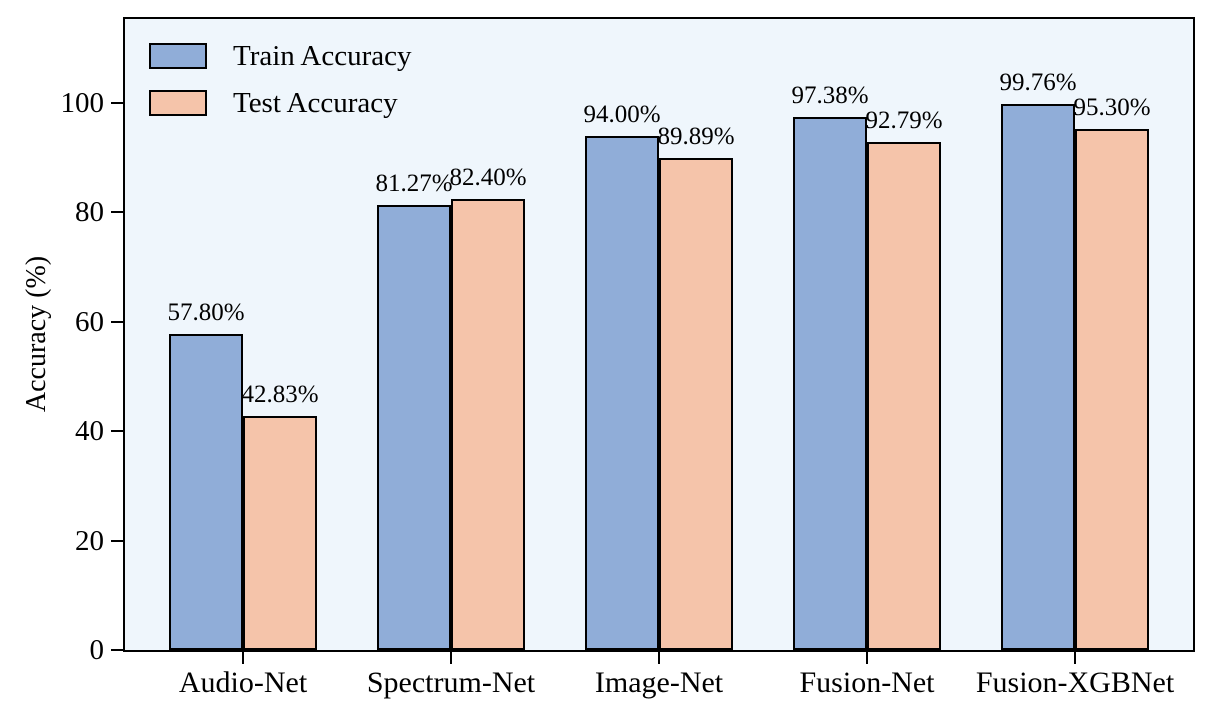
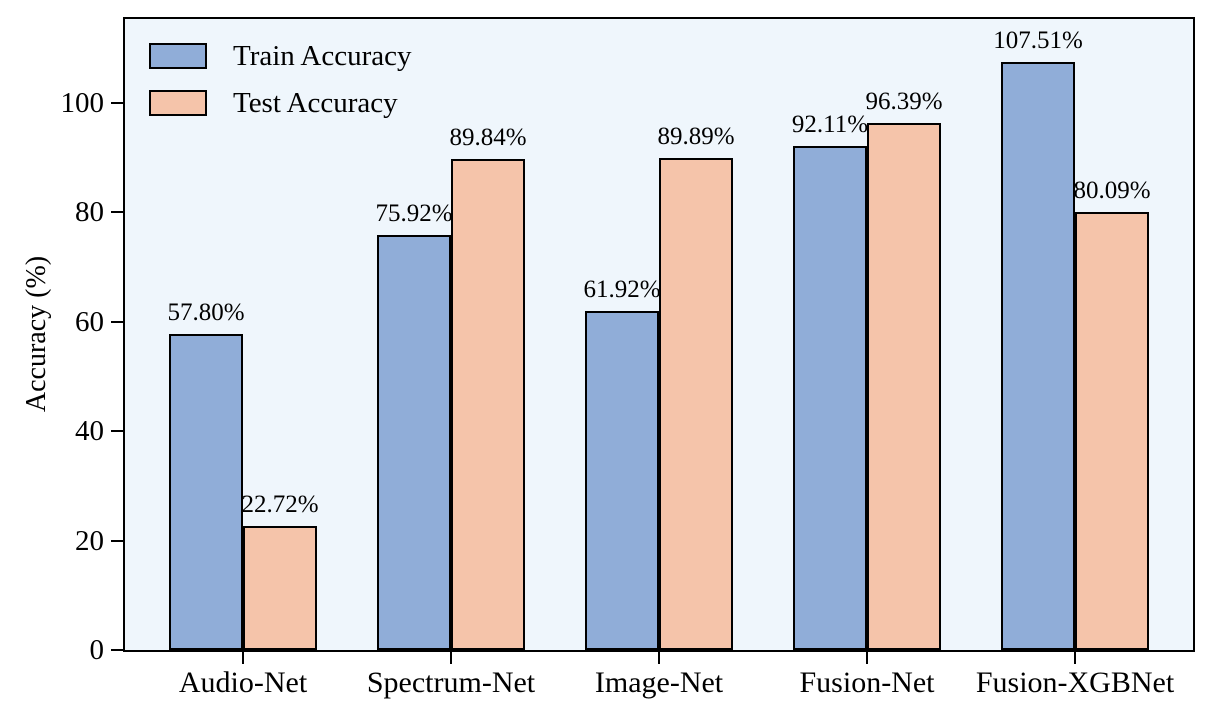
Test Accuracy/Audio-Net: 42.83% -> 22.72%
Train Accuracy/Spectrum-Net: 81.27% -> 75.92%
Test Accuracy/Spectrum-Net: 82.40% -> 89.84%
Train Accuracy/Image-Net: 94.00% -> 61.92%
Train Accuracy/Fusion-Net: 97.38% -> 92.11%
Test Accuracy/Fusion-Net: 92.79% -> 96.39%
Train Accuracy/Fusion-XGBNet: 99.76% -> 107.51%
Test Accuracy/Fusion-XGBNet: 95.30% -> 80.09%
